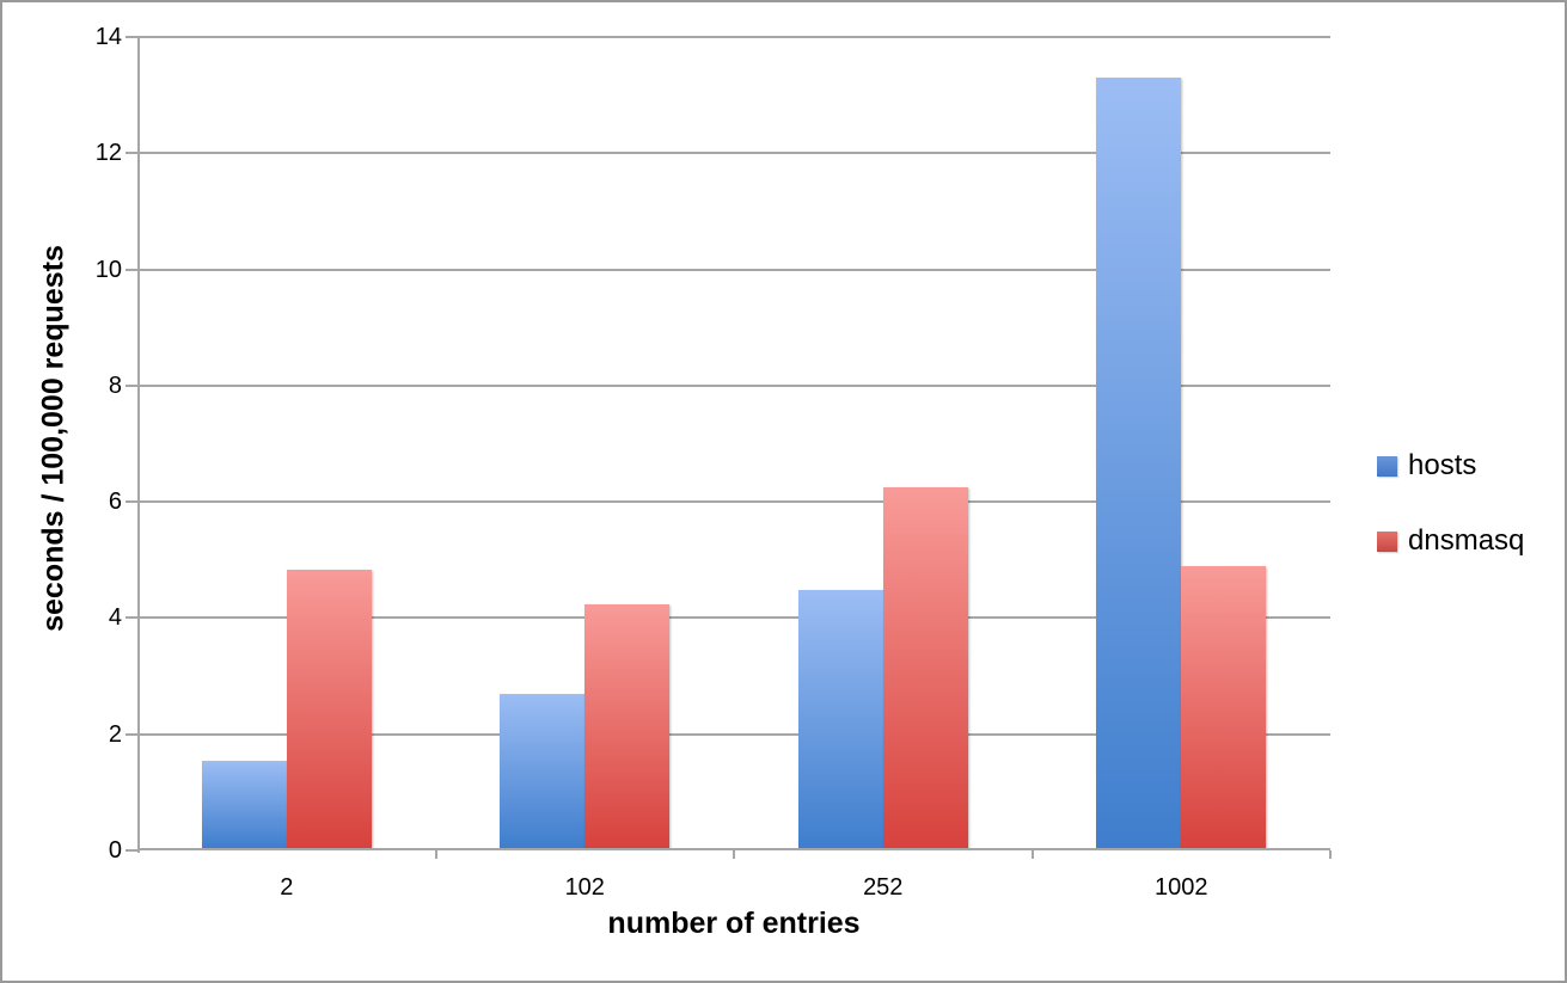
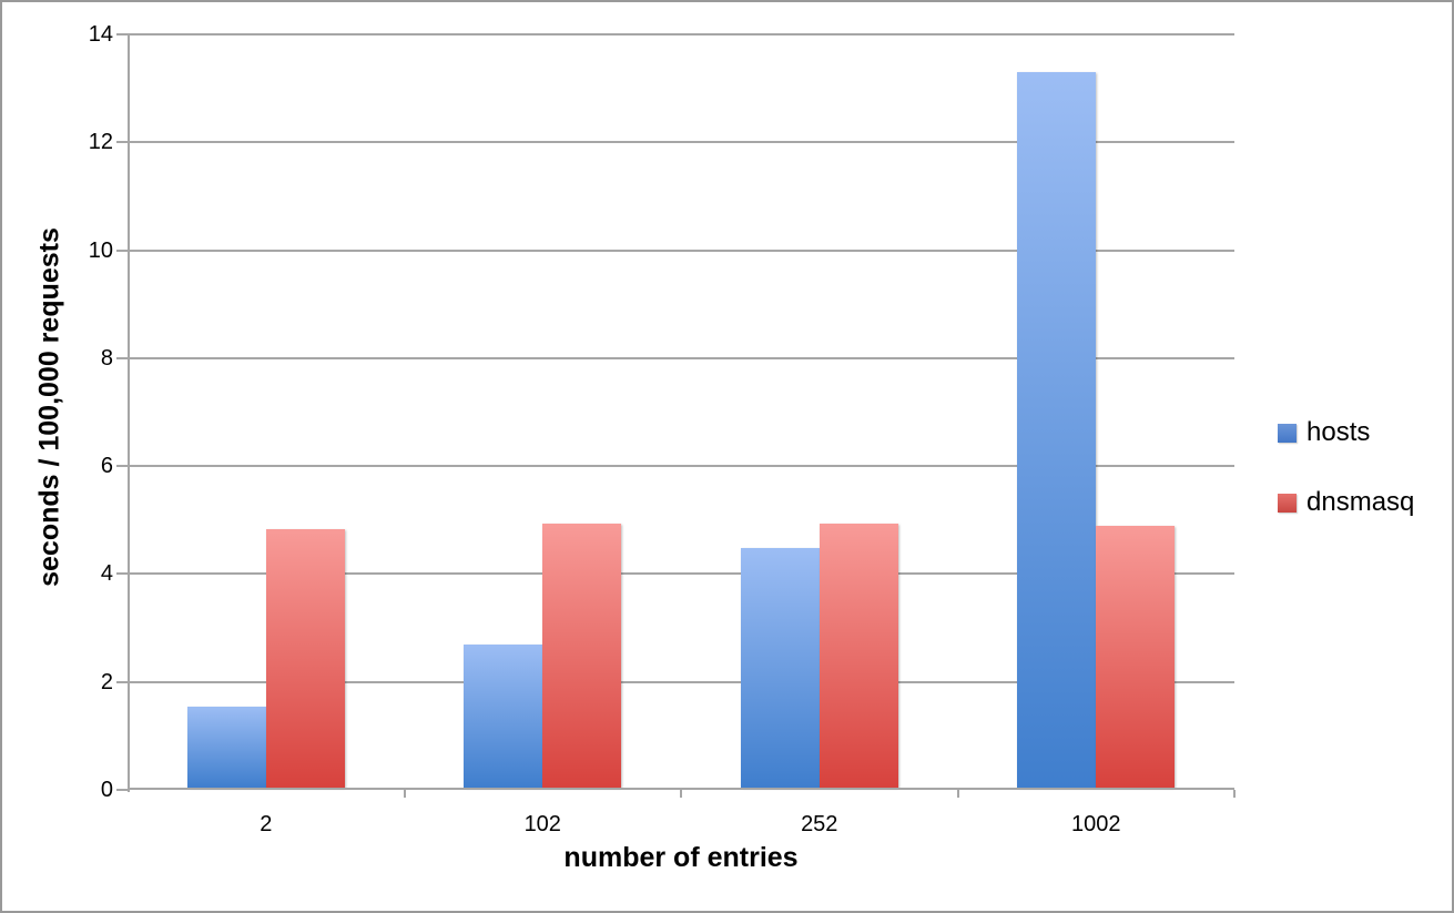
dnsmasq/102: 4.2 -> 4.9
dnsmasq/252: 6.2 -> 4.9
